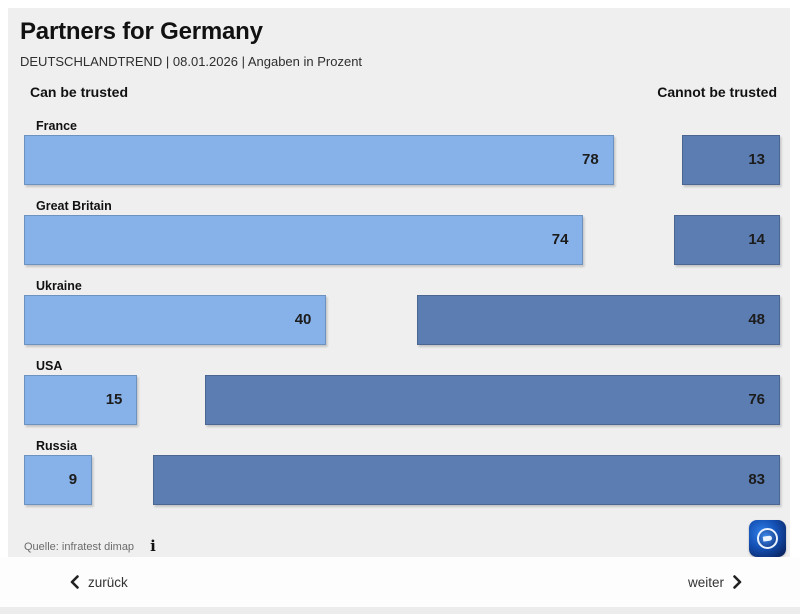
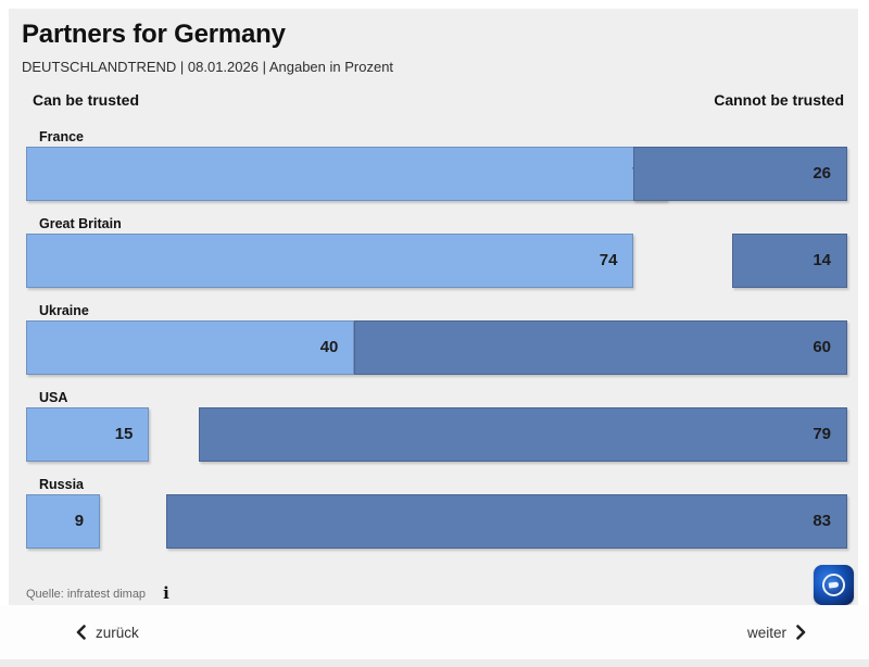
Cannot be trusted/France: 13 -> 26
Cannot be trusted/Ukraine: 48 -> 60
Cannot be trusted/USA: 76 -> 79
